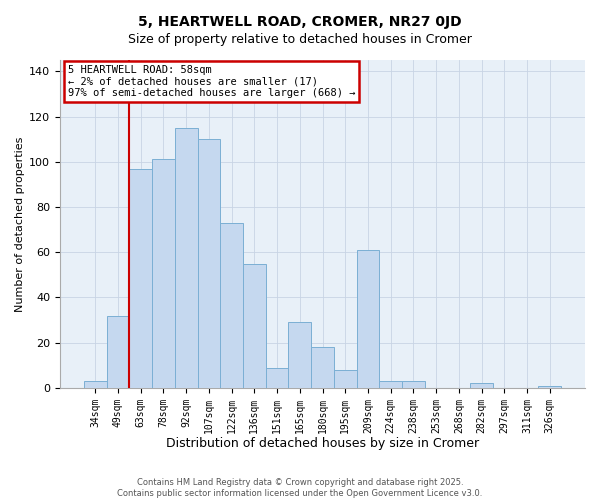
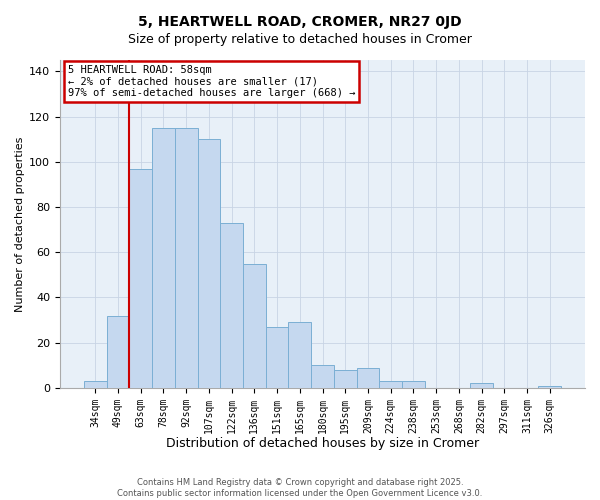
78sqm: 101 -> 115
151sqm: 9 -> 27
180sqm: 18 -> 10
209sqm: 61 -> 9
